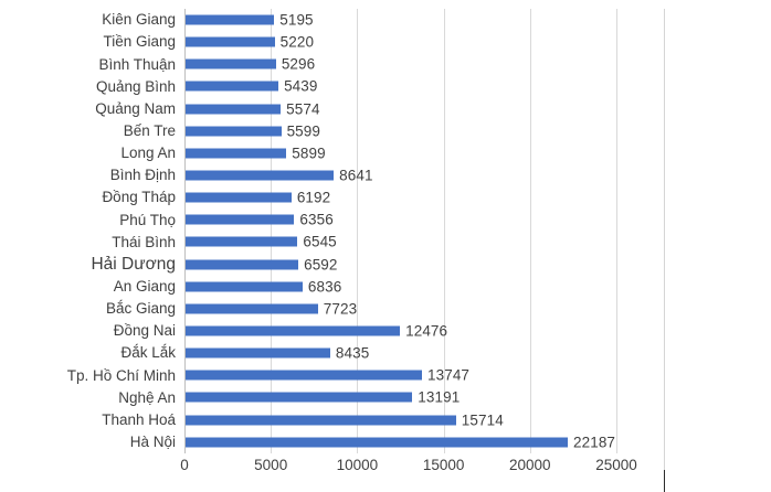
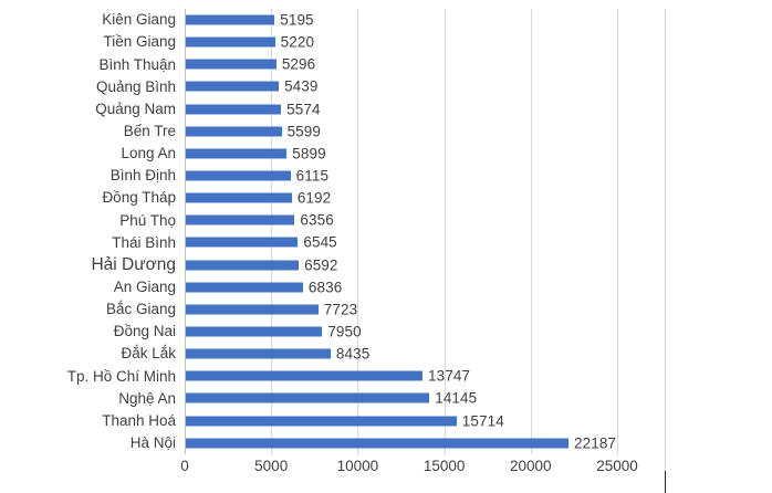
Bình Định: 8641 -> 6115
Đồng Nai: 12476 -> 7950
Nghệ An: 13191 -> 14145
